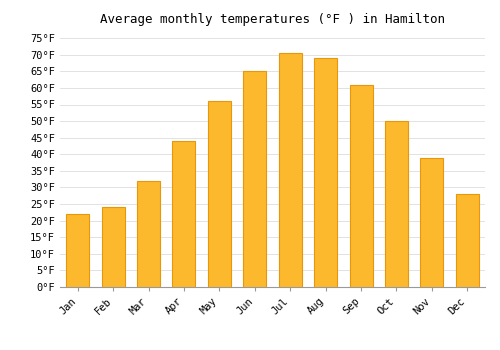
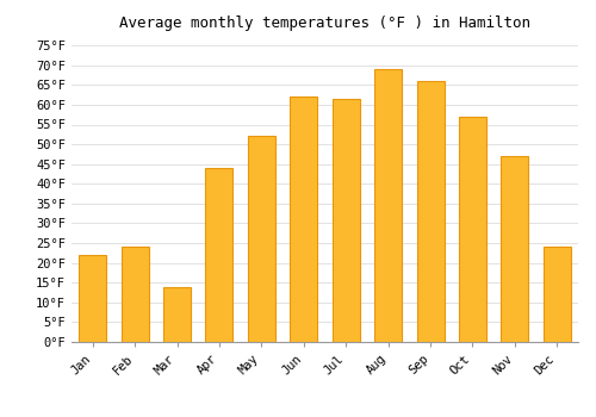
Mar: 32.0°F -> 14.0°F
May: 56.0°F -> 52.0°F
Jun: 65.0°F -> 62.0°F
Jul: 70.5°F -> 61.5°F
Sep: 61.0°F -> 66.0°F
Oct: 50.0°F -> 57.0°F
Nov: 39.0°F -> 47.0°F
Dec: 28.0°F -> 24.0°F
